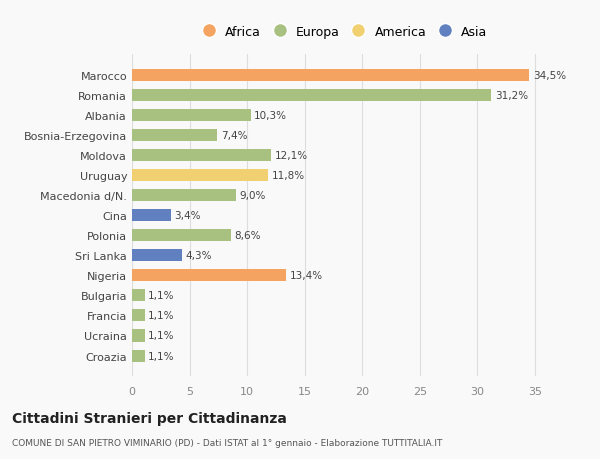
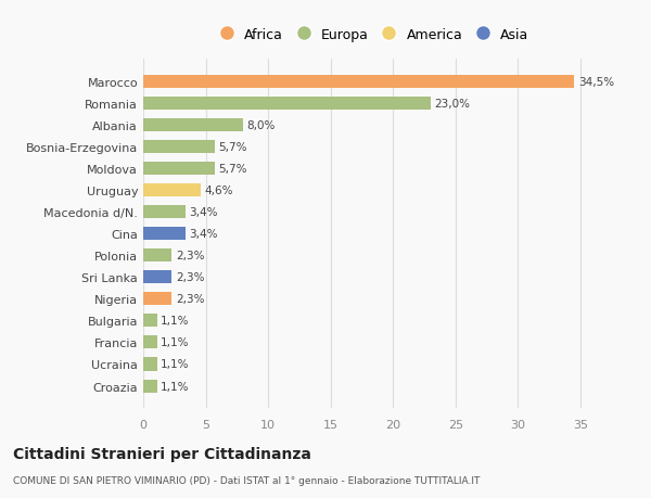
Romania: 31,2% -> 23,0%
Albania: 10,3% -> 8,0%
Bosnia-Erzegovina: 7,4% -> 5,7%
Moldova: 12,1% -> 5,7%
Uruguay: 11,8% -> 4,6%
Macedonia d/N.: 9,0% -> 3,4%
Polonia: 8,6% -> 2,3%
Sri Lanka: 4,3% -> 2,3%
Nigeria: 13,4% -> 2,3%
